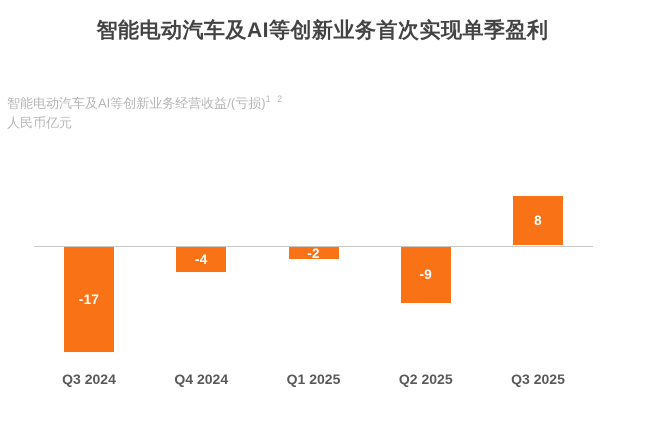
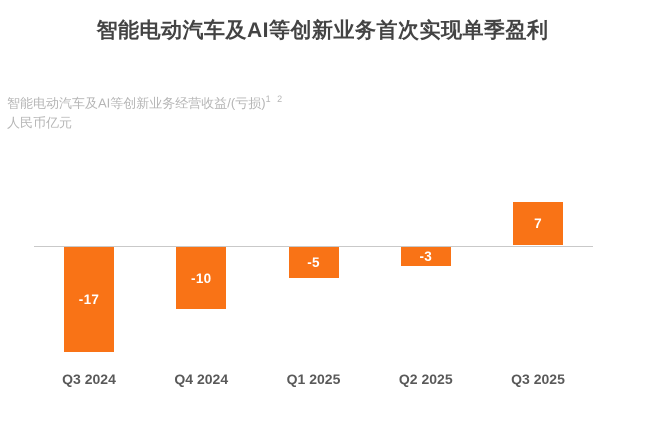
Q4 2024: -4 -> -10
Q1 2025: -2 -> -5
Q2 2025: -9 -> -3
Q3 2025: 8 -> 7
